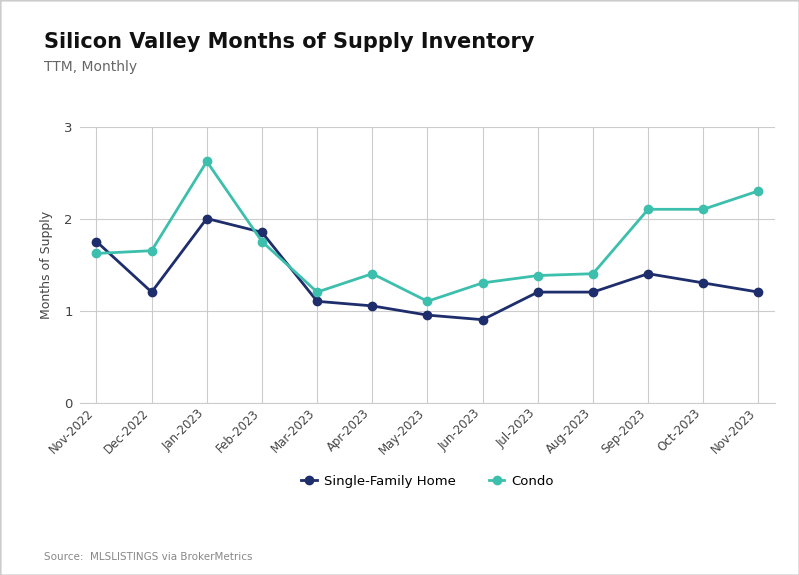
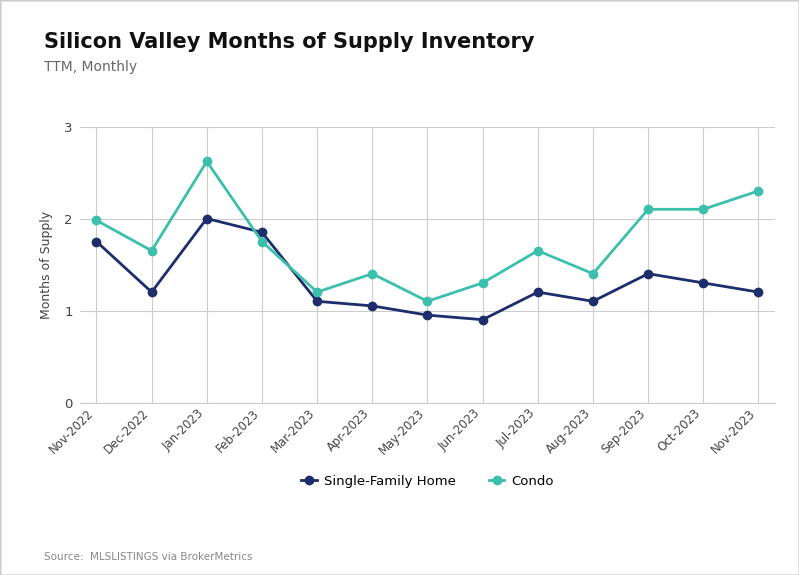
Condo/Nov-2022: 1.62 -> 1.98
Condo/Jul-2023: 1.38 -> 1.65
Single-Family Home/Aug-2023: 1.20 -> 1.10
